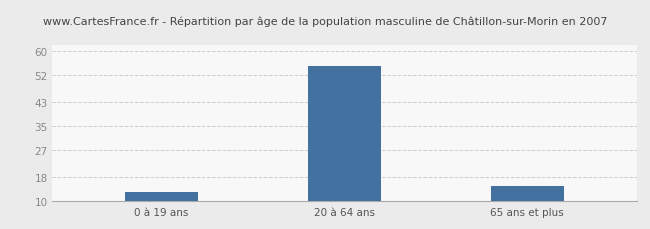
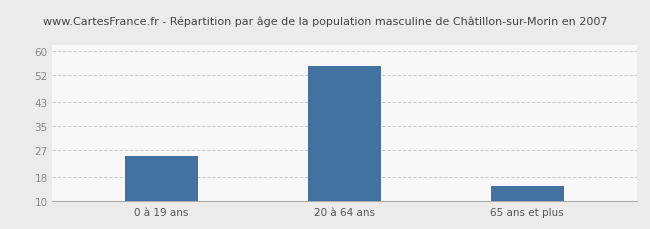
0 à 19 ans: 13 -> 25
